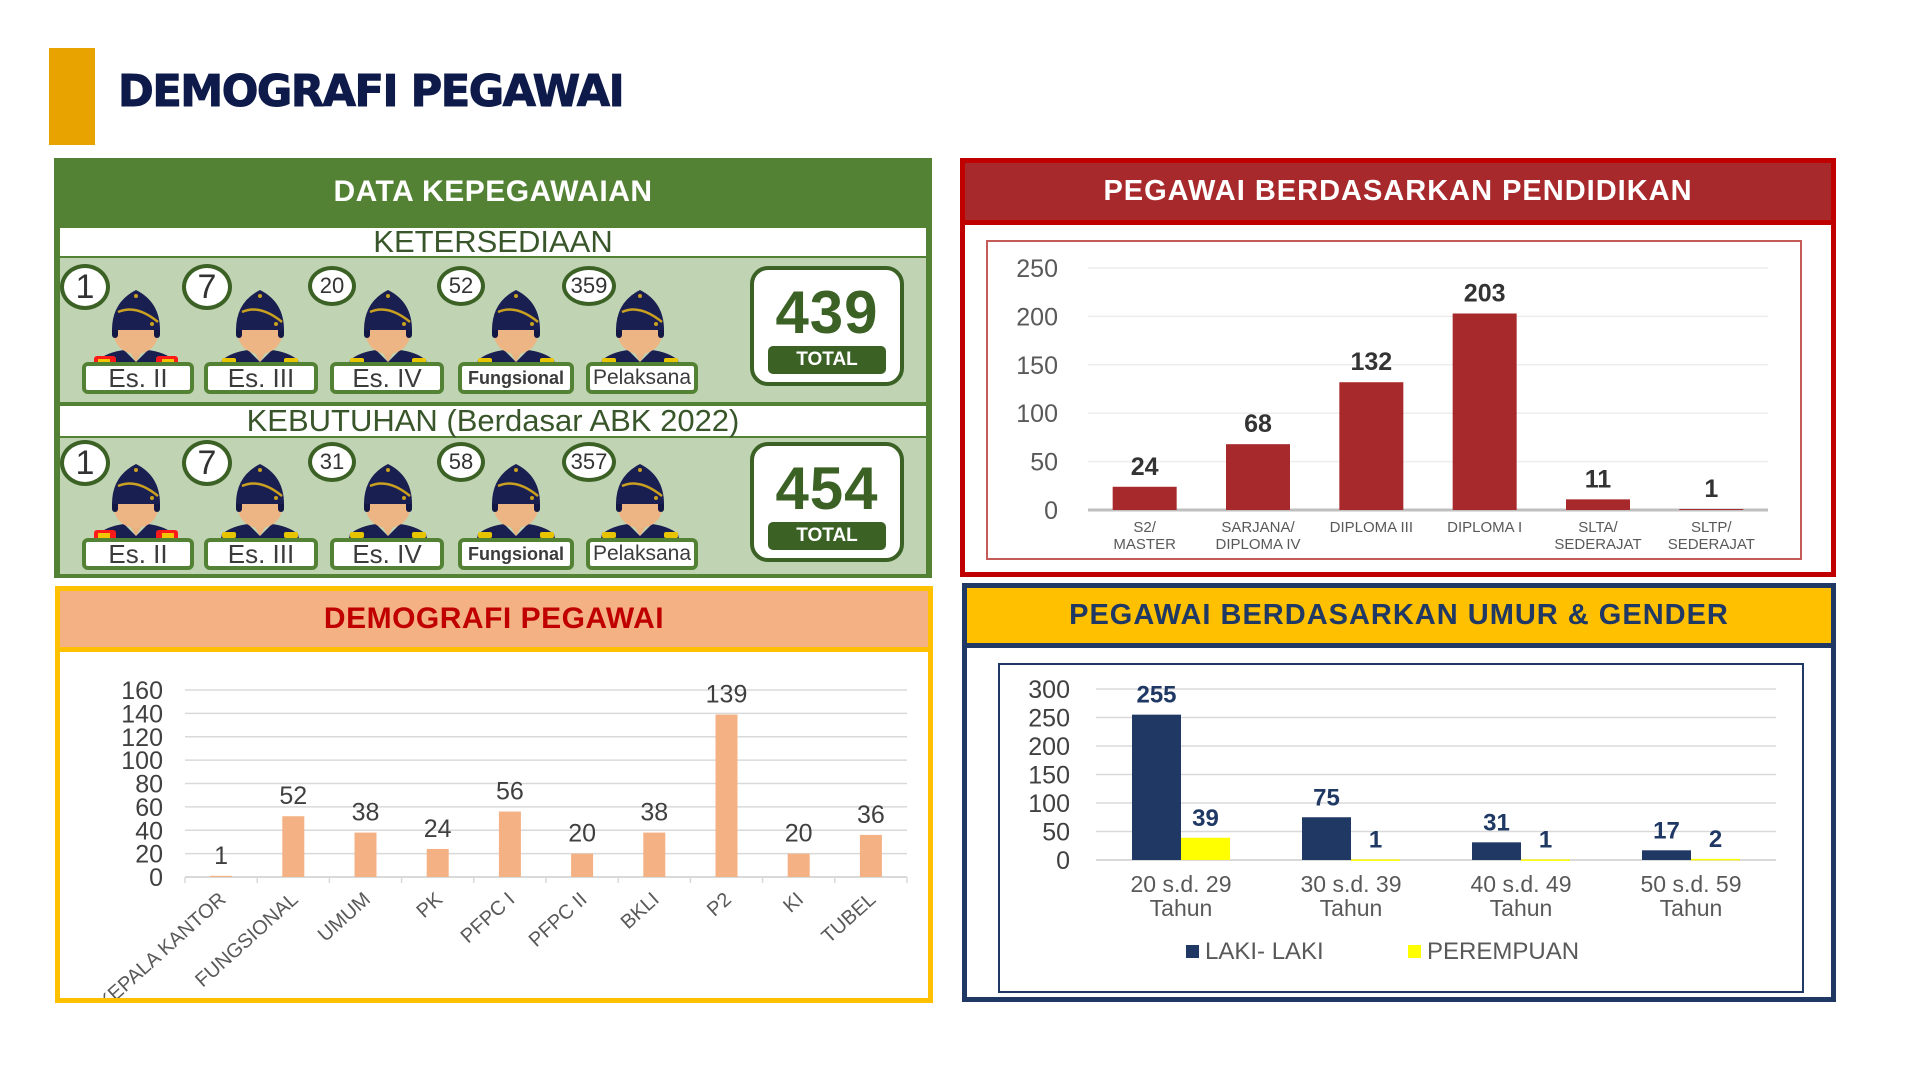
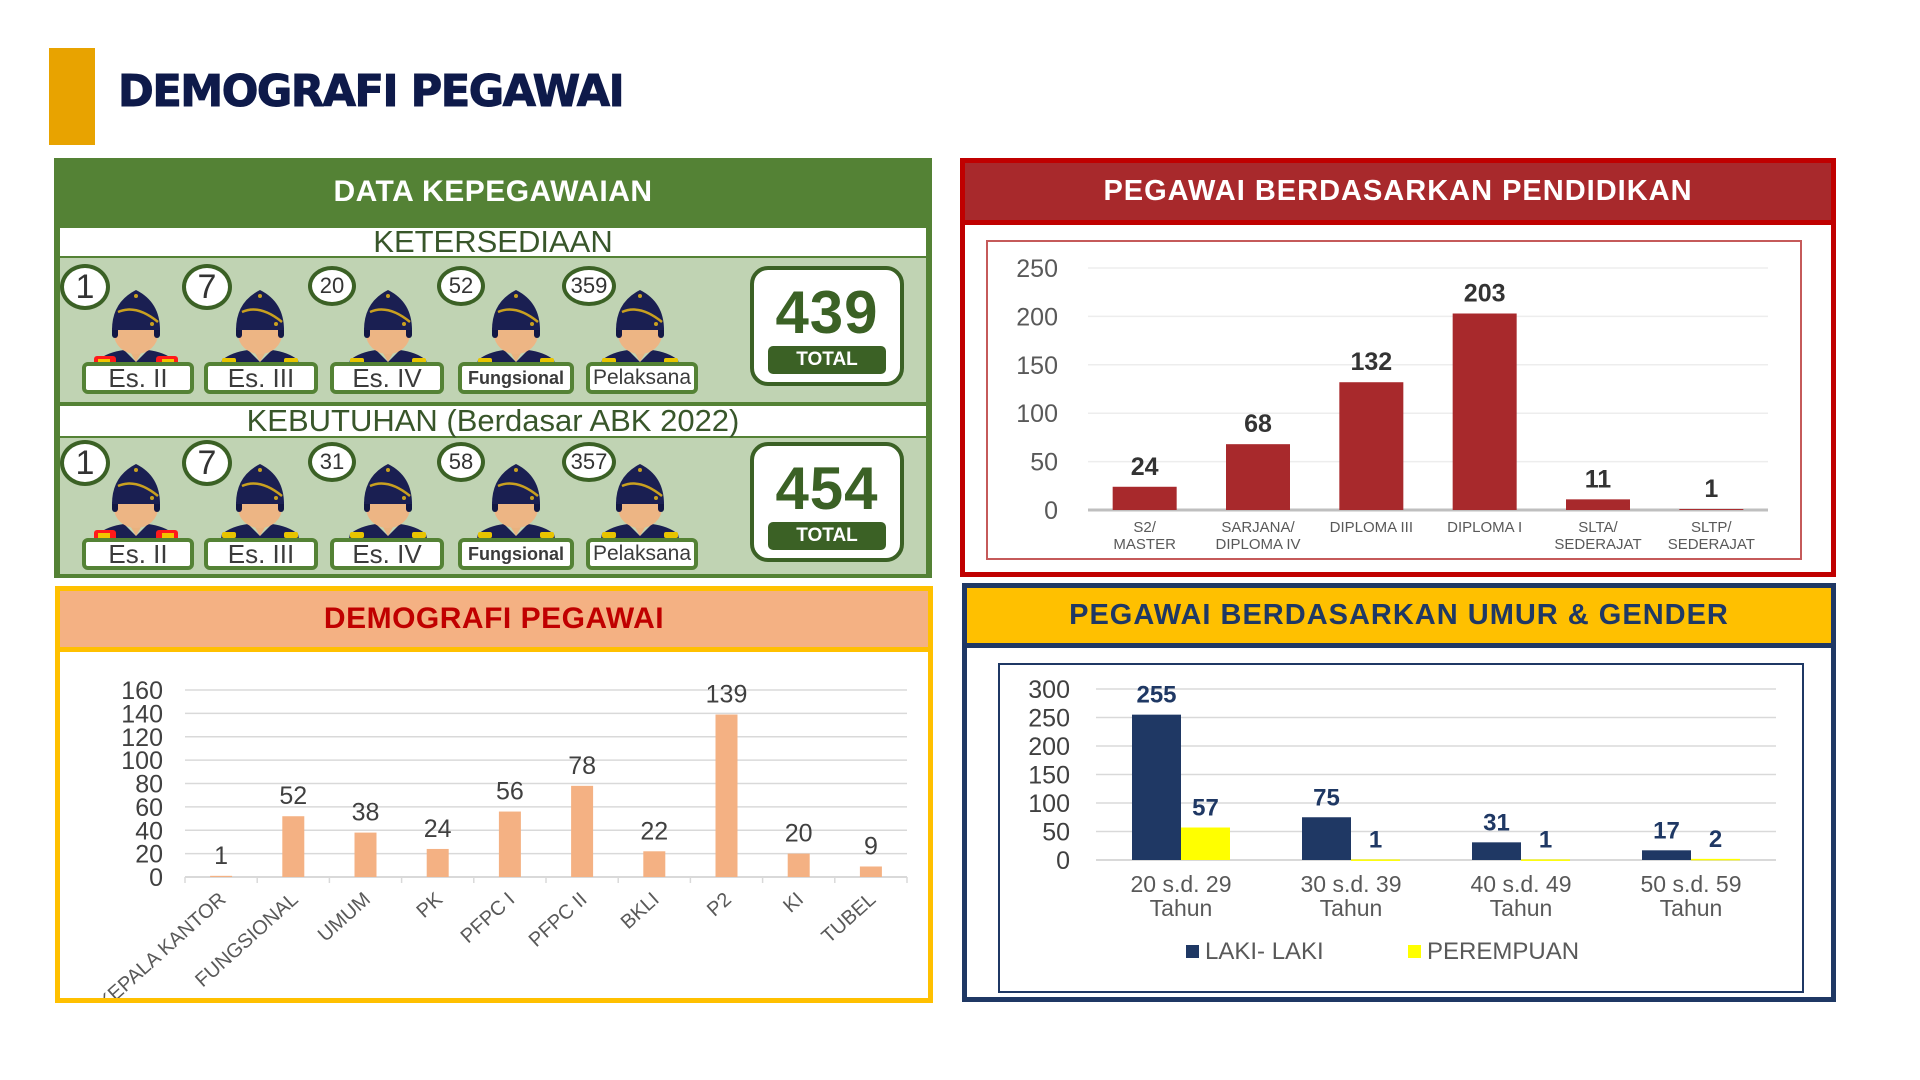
DEMOGRAFI PEGAWAI/PFPC II: 20 -> 78
DEMOGRAFI PEGAWAI/BKLI: 38 -> 22
DEMOGRAFI PEGAWAI/TUBEL: 36 -> 9
PEGAWAI BERDASARKAN UMUR & GENDER/PEREMPUAN/20 s.d. 29 Tahun: 39 -> 57
